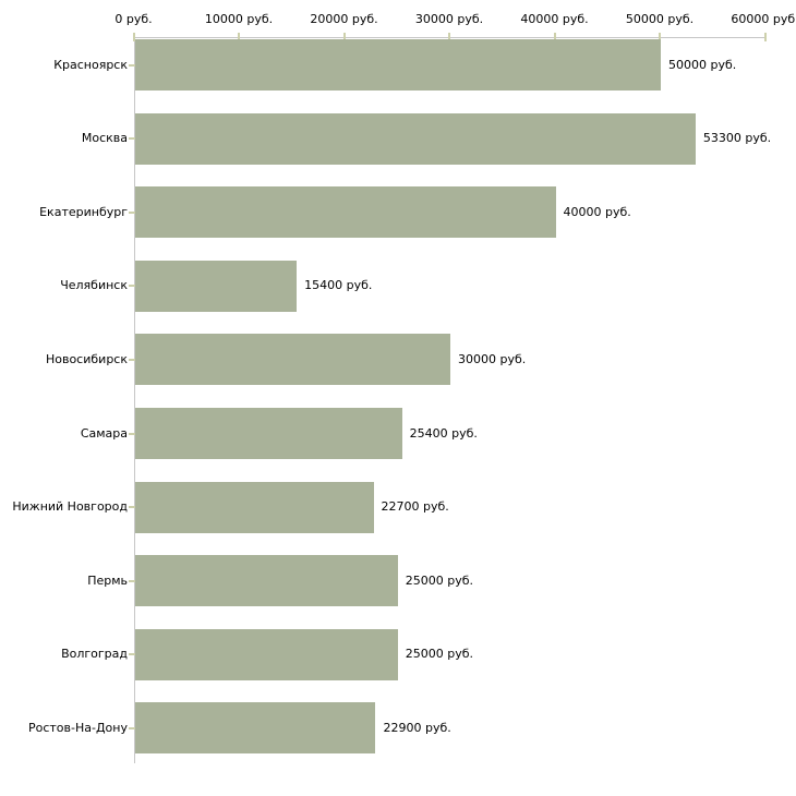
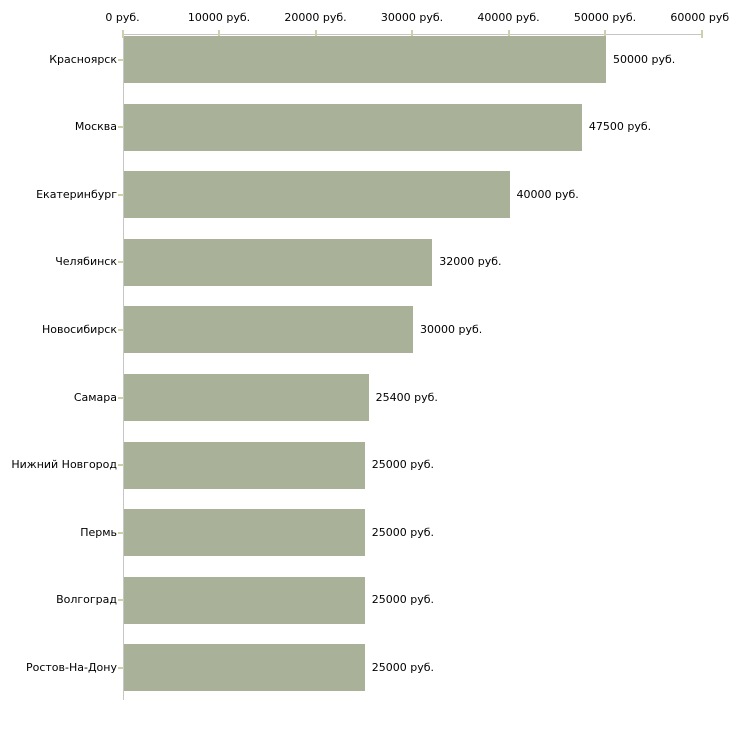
Москва: 53300 -> 47500
Челябинск: 15400 -> 32000
Нижний Новгород: 22700 -> 25000
Ростов-На-Дону: 22900 -> 25000
